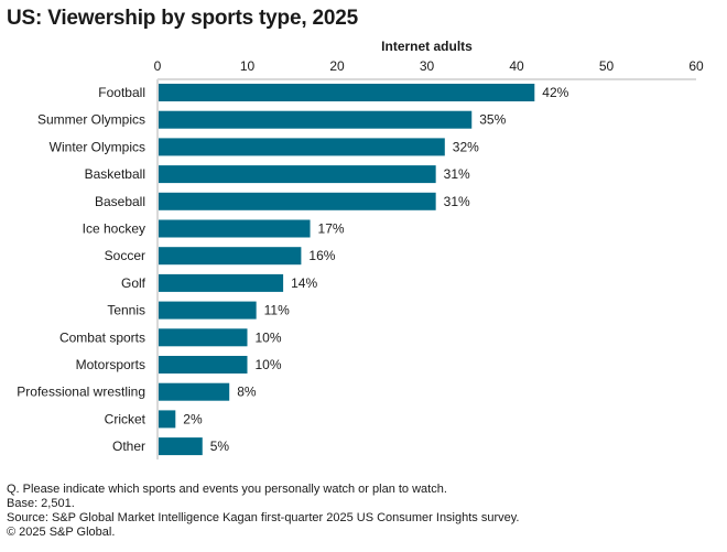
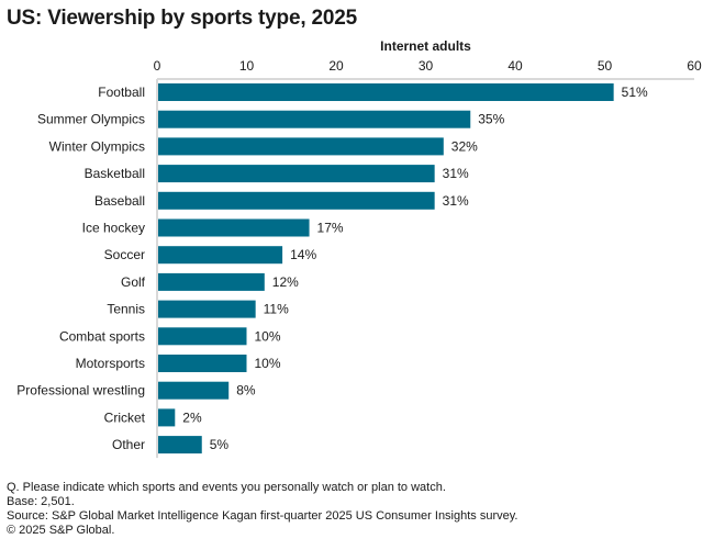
Football: 42% -> 51%
Soccer: 16% -> 14%
Golf: 14% -> 12%
